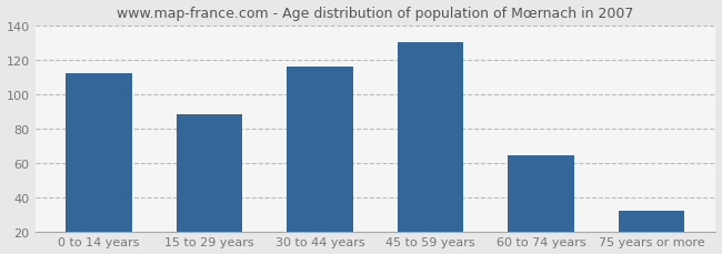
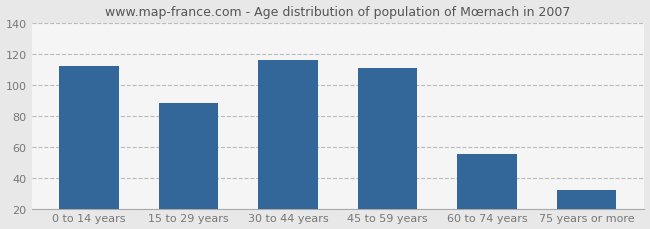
45 to 59 years: 130 -> 111
60 to 74 years: 64 -> 55
